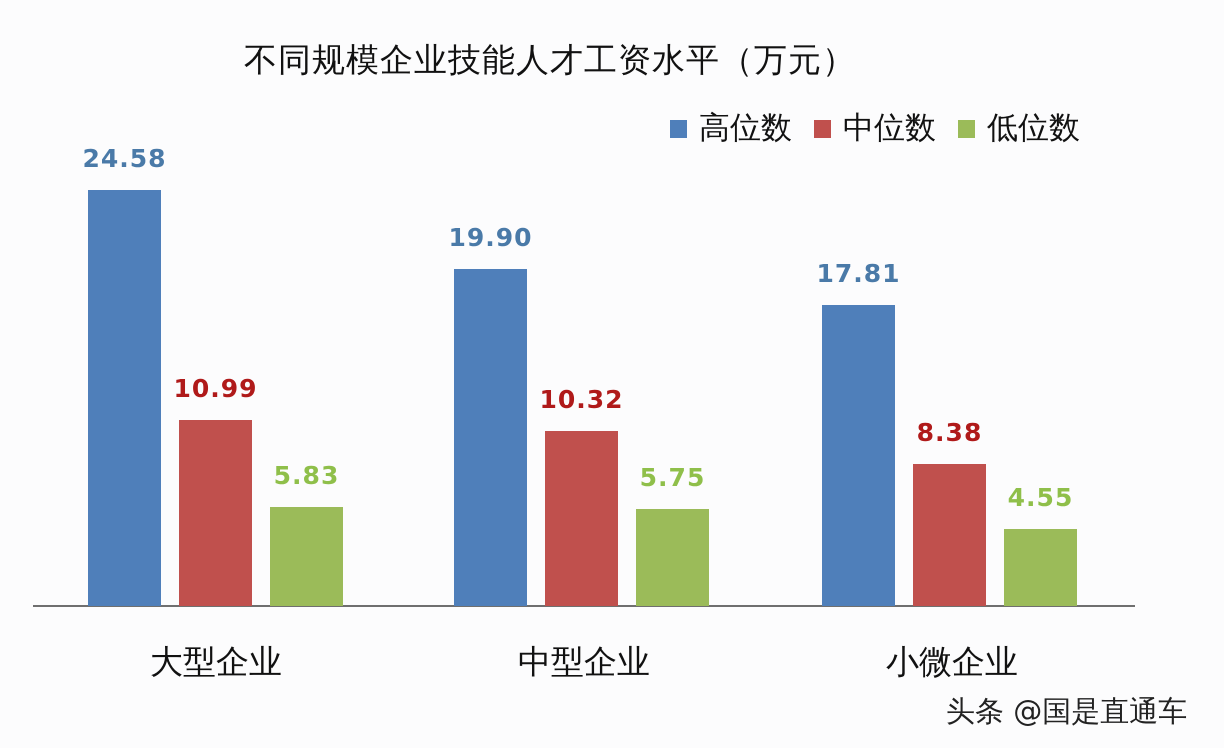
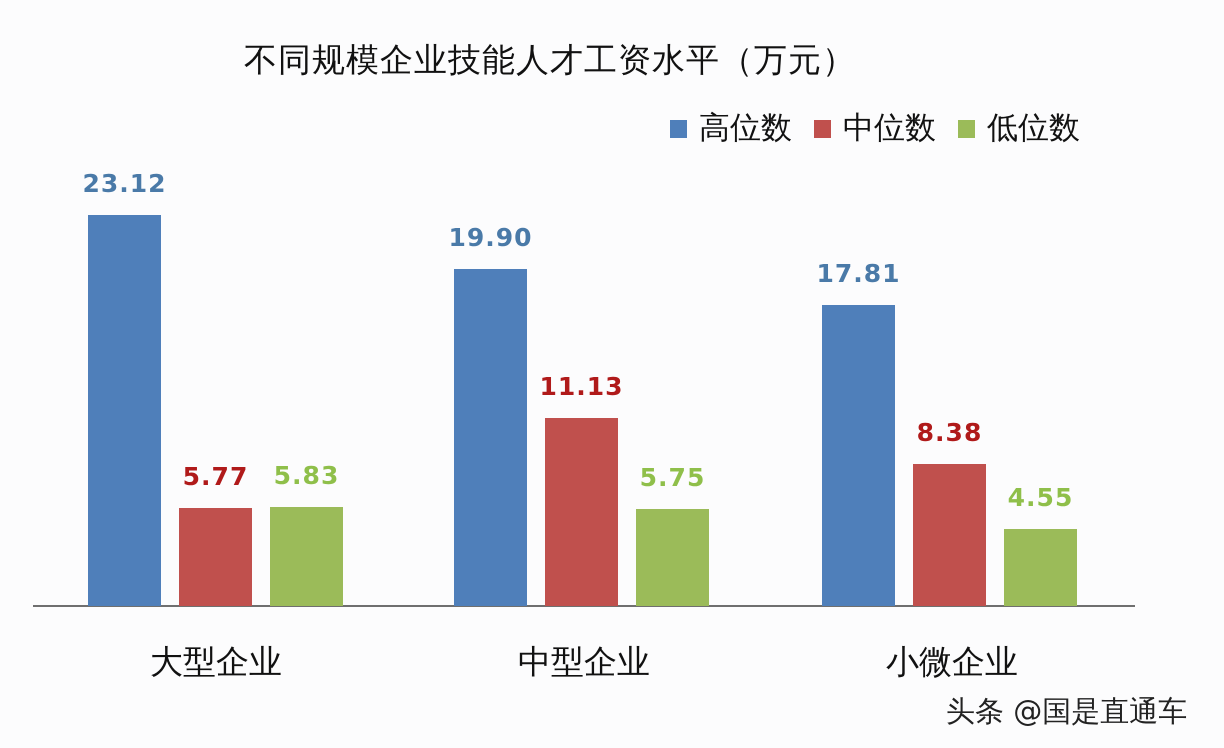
高位数/大型企业: 24.58 -> 23.12
中位数/大型企业: 10.99 -> 5.77
中位数/中型企业: 10.32 -> 11.13
